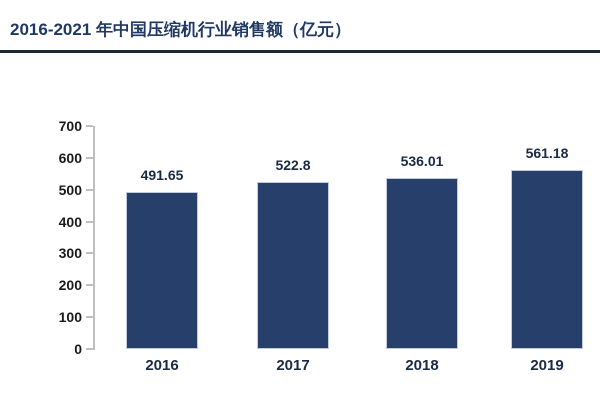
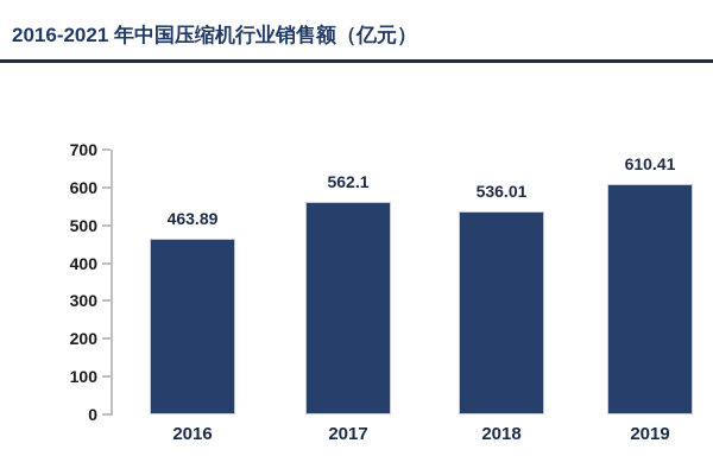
2016: 491.65 -> 463.89
2017: 522.8 -> 562.1
2019: 561.18 -> 610.41
